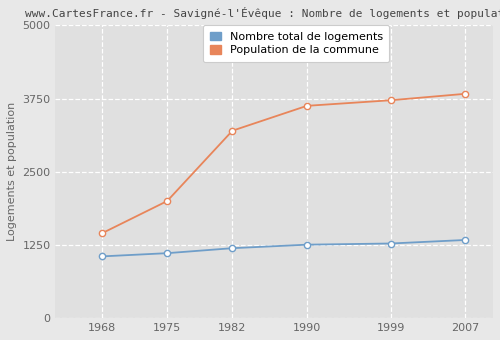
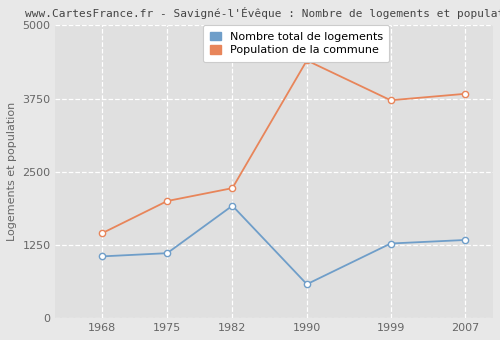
Nombre total de logements/1982: 1200 -> 1920
Population de la commune/1982: 3200 -> 2220
Nombre total de logements/1990: 1260 -> 580
Population de la commune/1990: 3620 -> 4400
